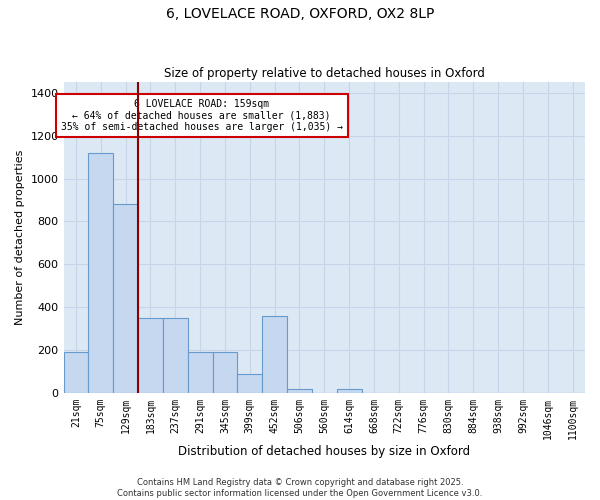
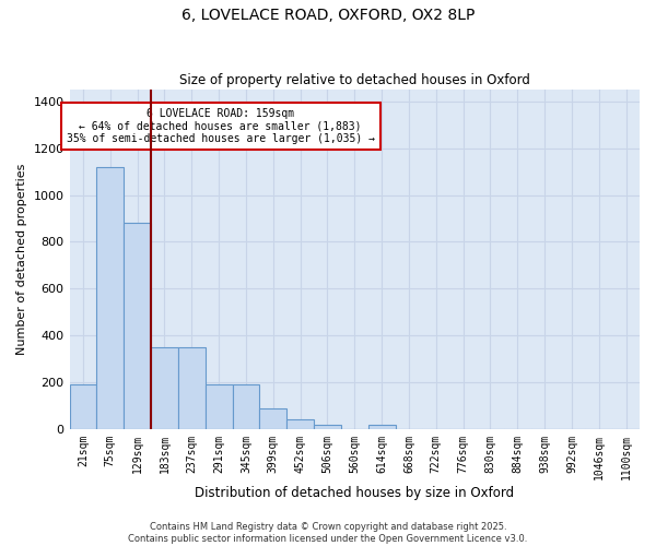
452sqm: 360 -> 40
